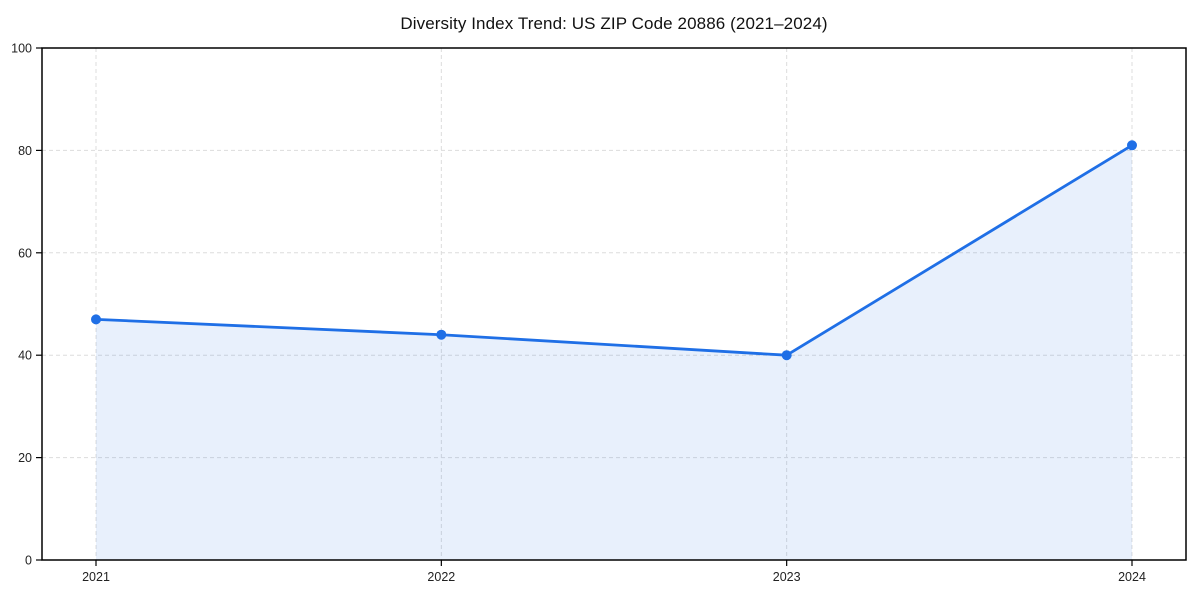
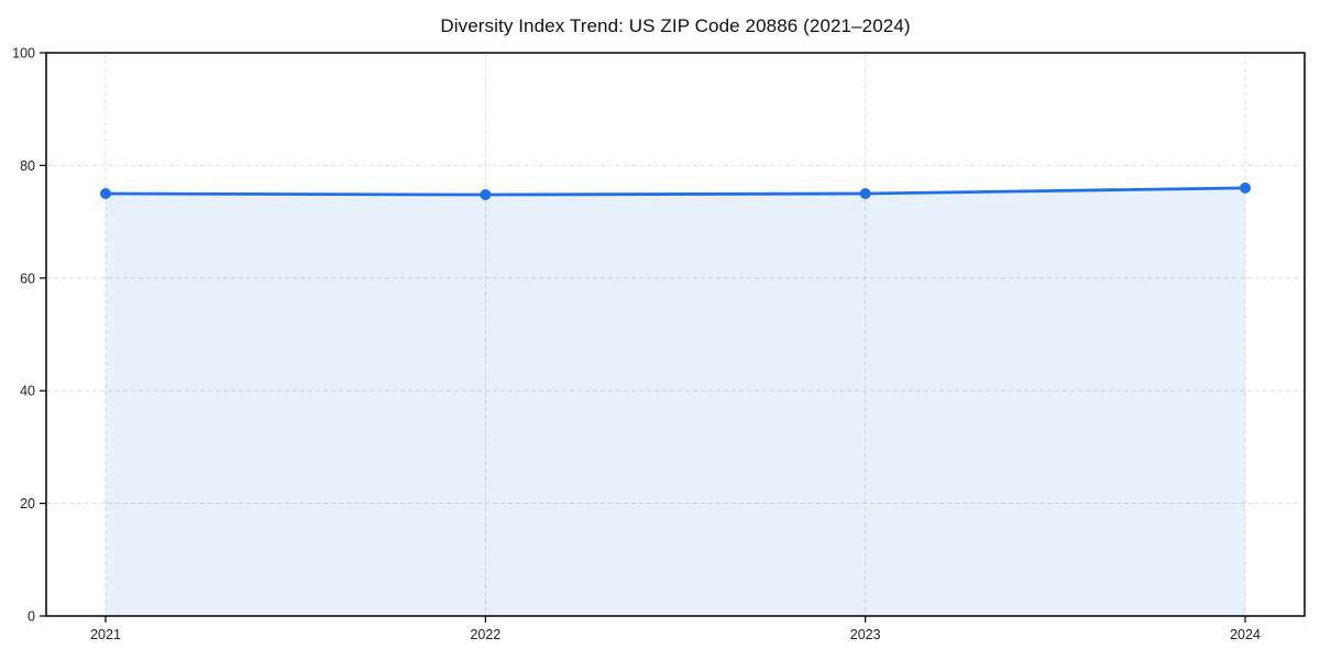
2021: 47 -> 75
2022: 44 -> 75
2023: 40 -> 75
2024: 81 -> 76
